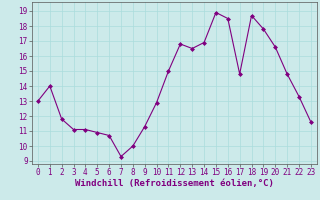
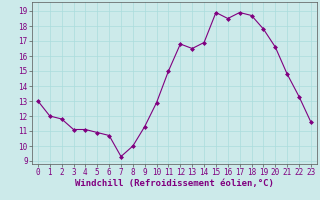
1: 14.0 -> 12.0
17: 14.8 -> 18.9
